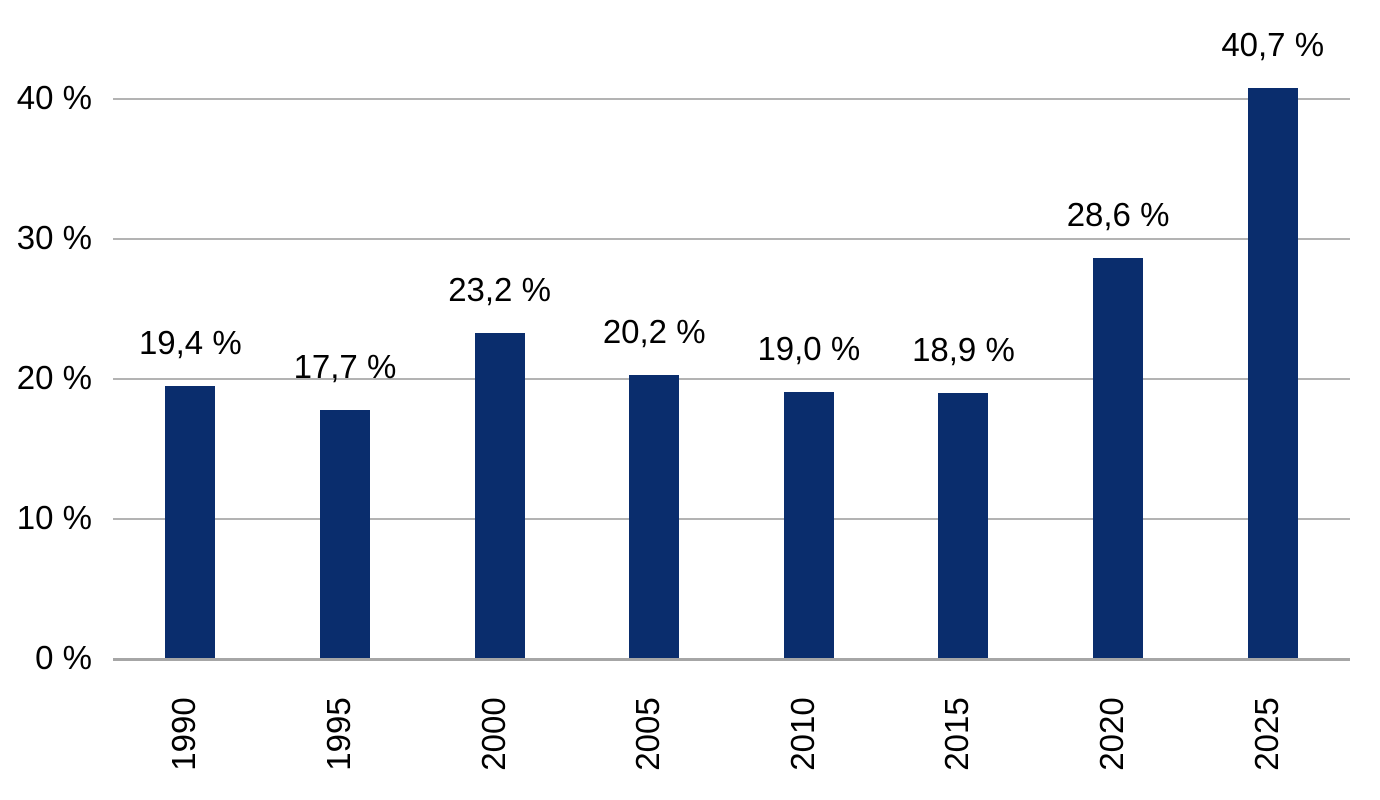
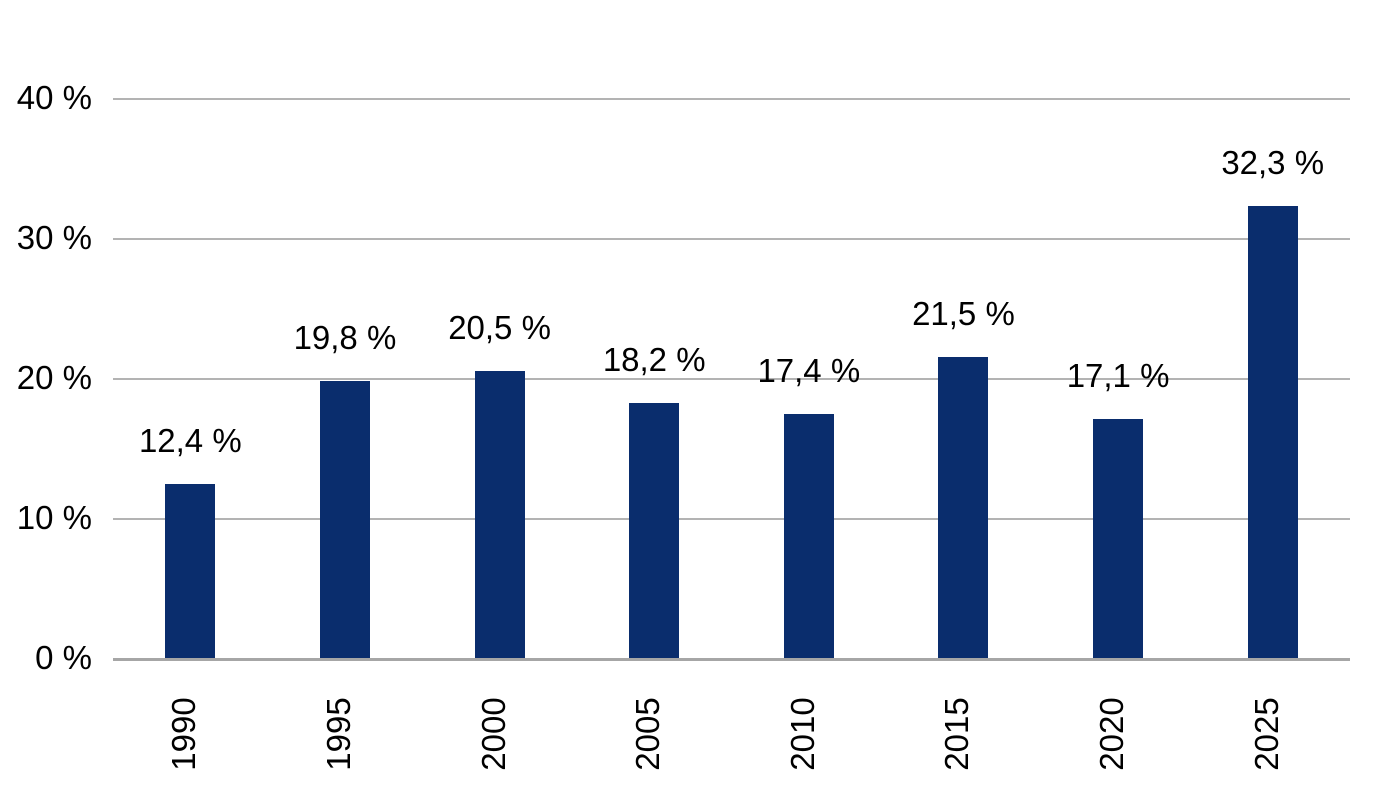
1990: 19,4 -> 12,4
1995: 17,7 -> 19,8
2000: 23,2 -> 20,5
2005: 20,2 -> 18,2
2010: 19,0 -> 17,4
2015: 18,9 -> 21,5
2020: 28,6 -> 17,1
2025: 40,7 -> 32,3
